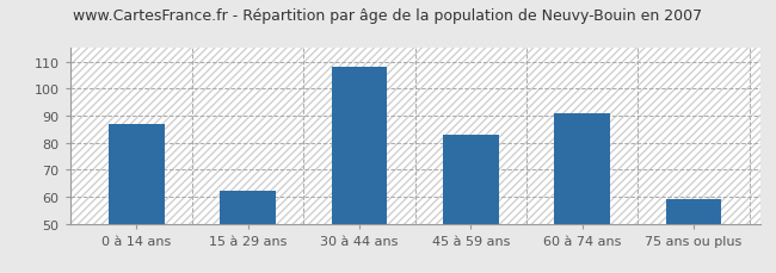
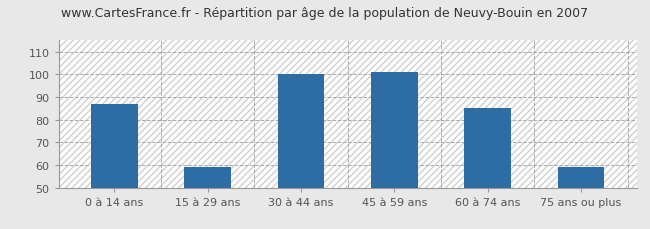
15 à 29 ans: 62 -> 59
30 à 44 ans: 108 -> 100
45 à 59 ans: 83 -> 101
60 à 74 ans: 91 -> 85
